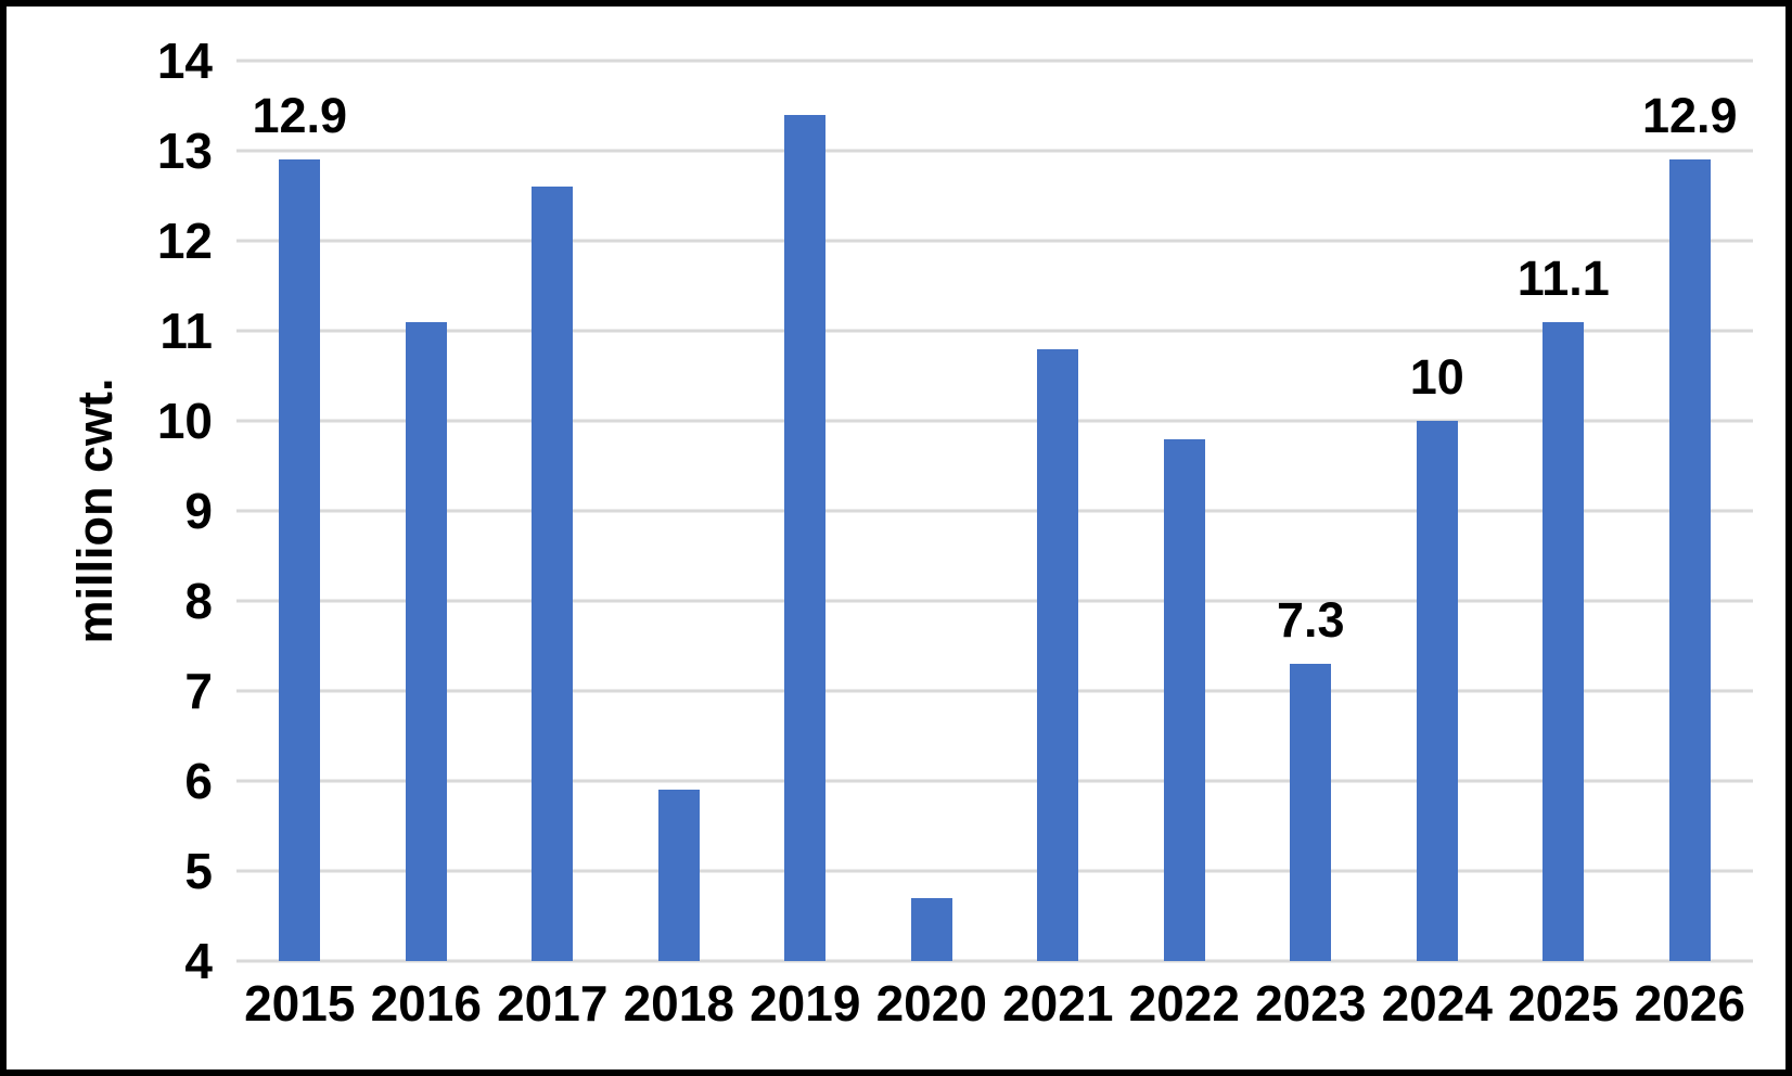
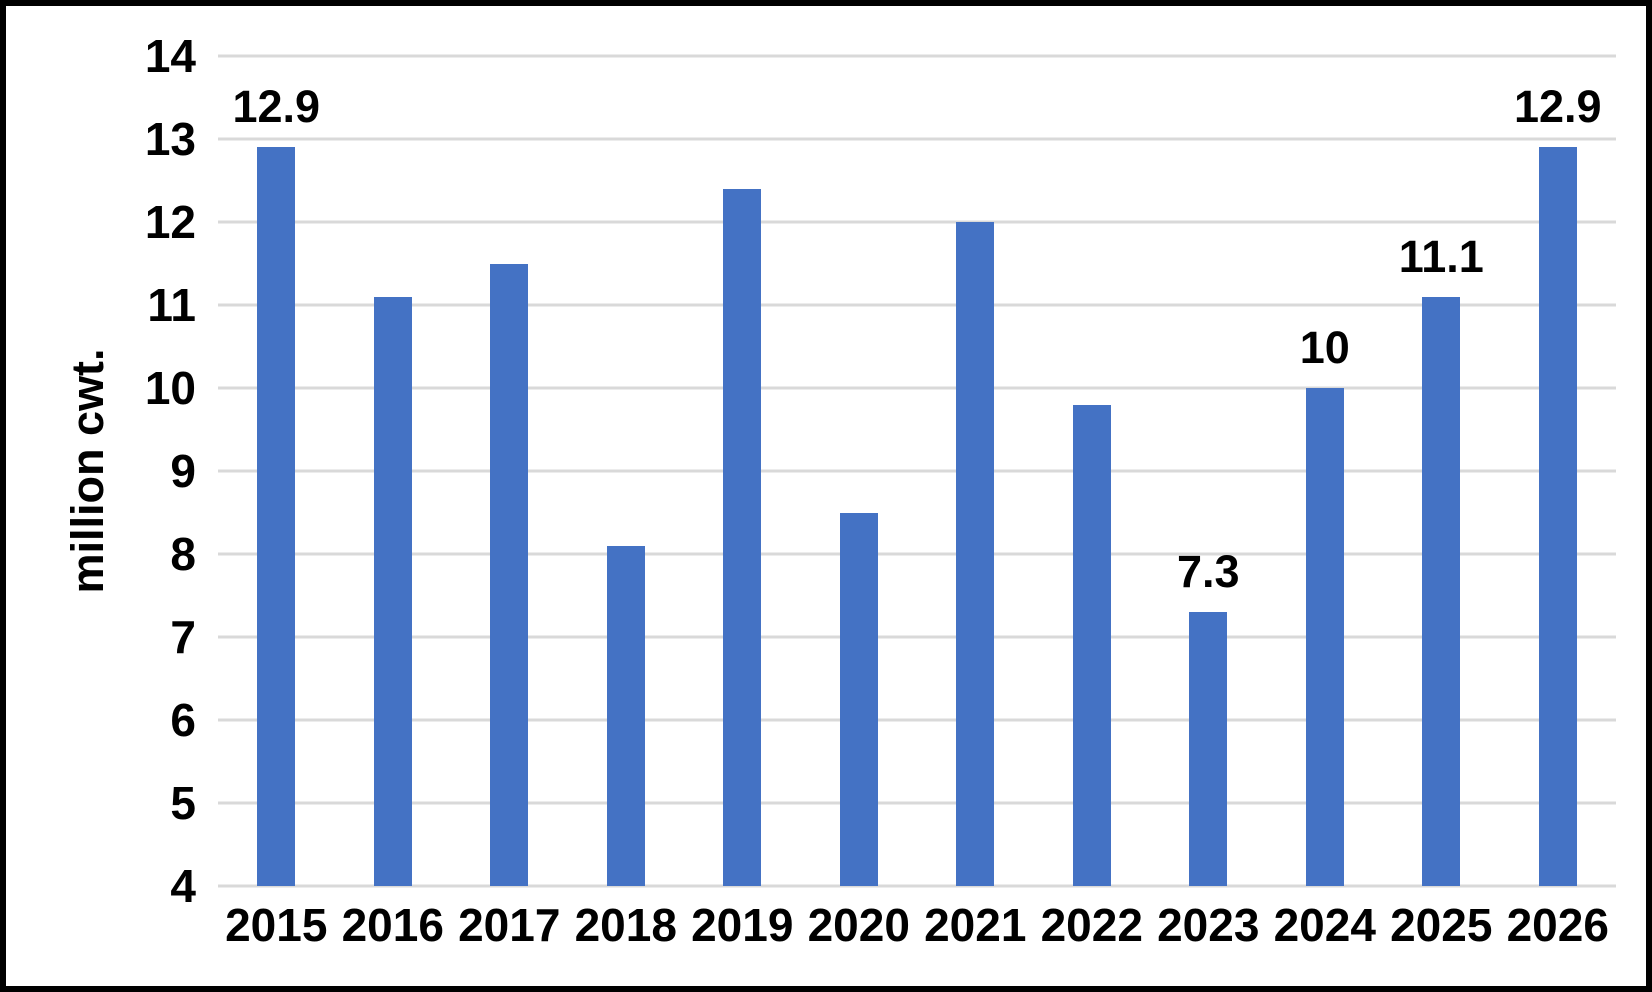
2017: 12.6 -> 11.5
2018: 5.9 -> 8.1
2019: 13.4 -> 12.4
2020: 4.7 -> 8.5
2021: 10.8 -> 12.0
